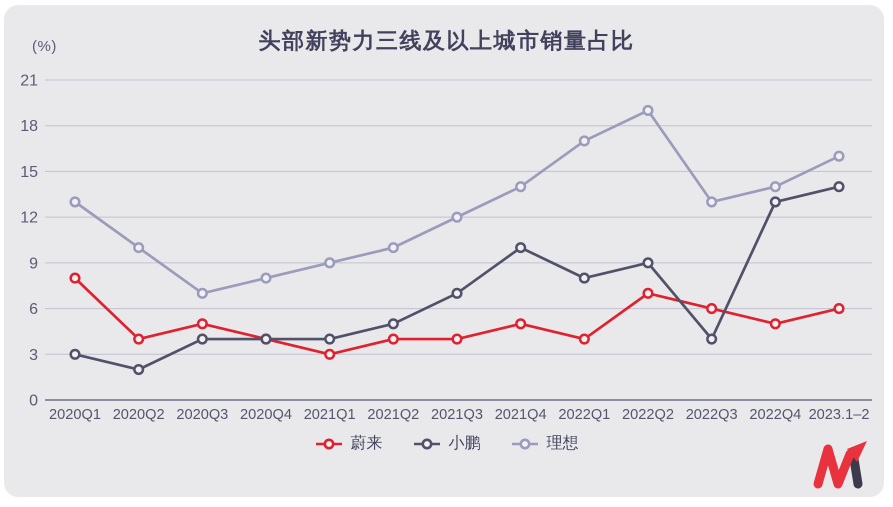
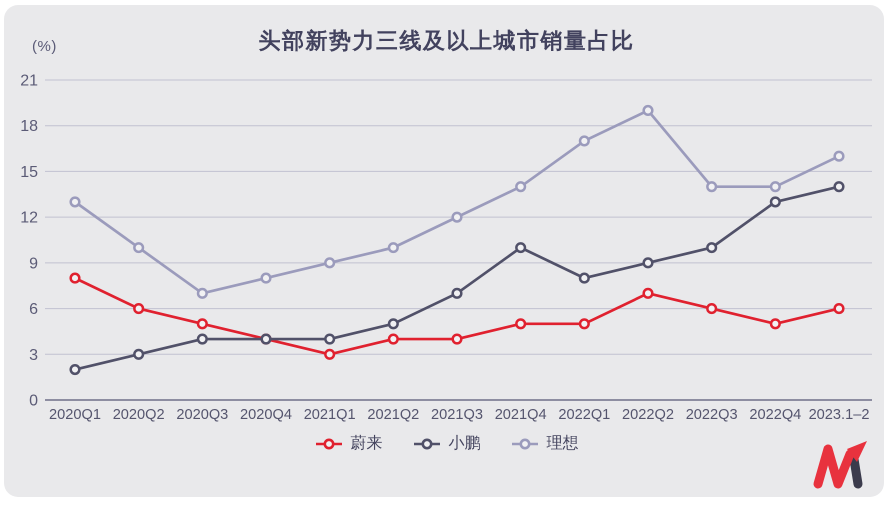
小鹏/2020Q1: 3 -> 2
蔚来/2020Q2: 4 -> 6
小鹏/2020Q2: 2 -> 3
蔚来/2022Q1: 4 -> 5
小鹏/2022Q3: 4 -> 10
理想/2022Q3: 13 -> 14
